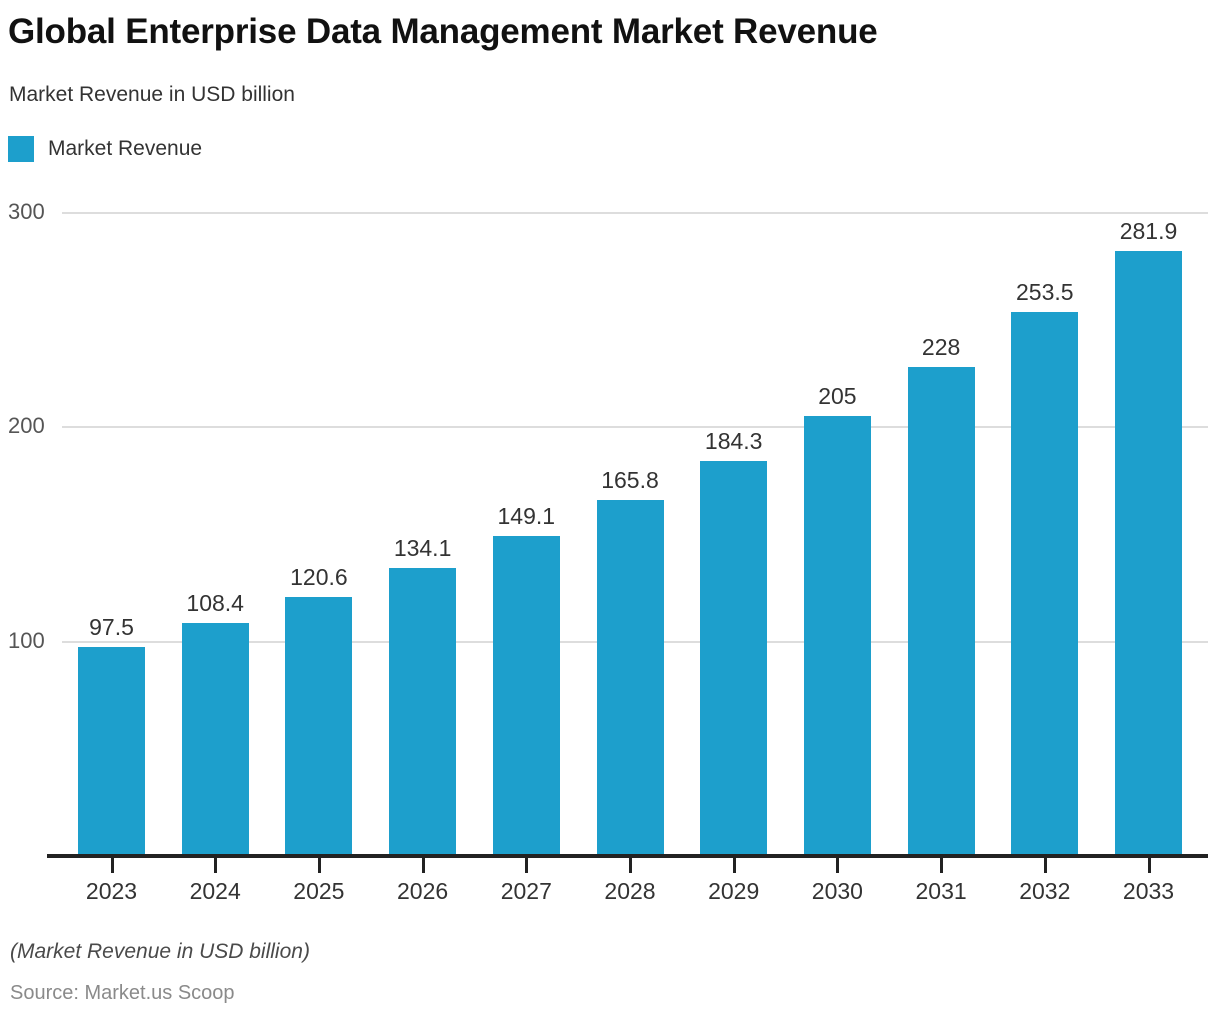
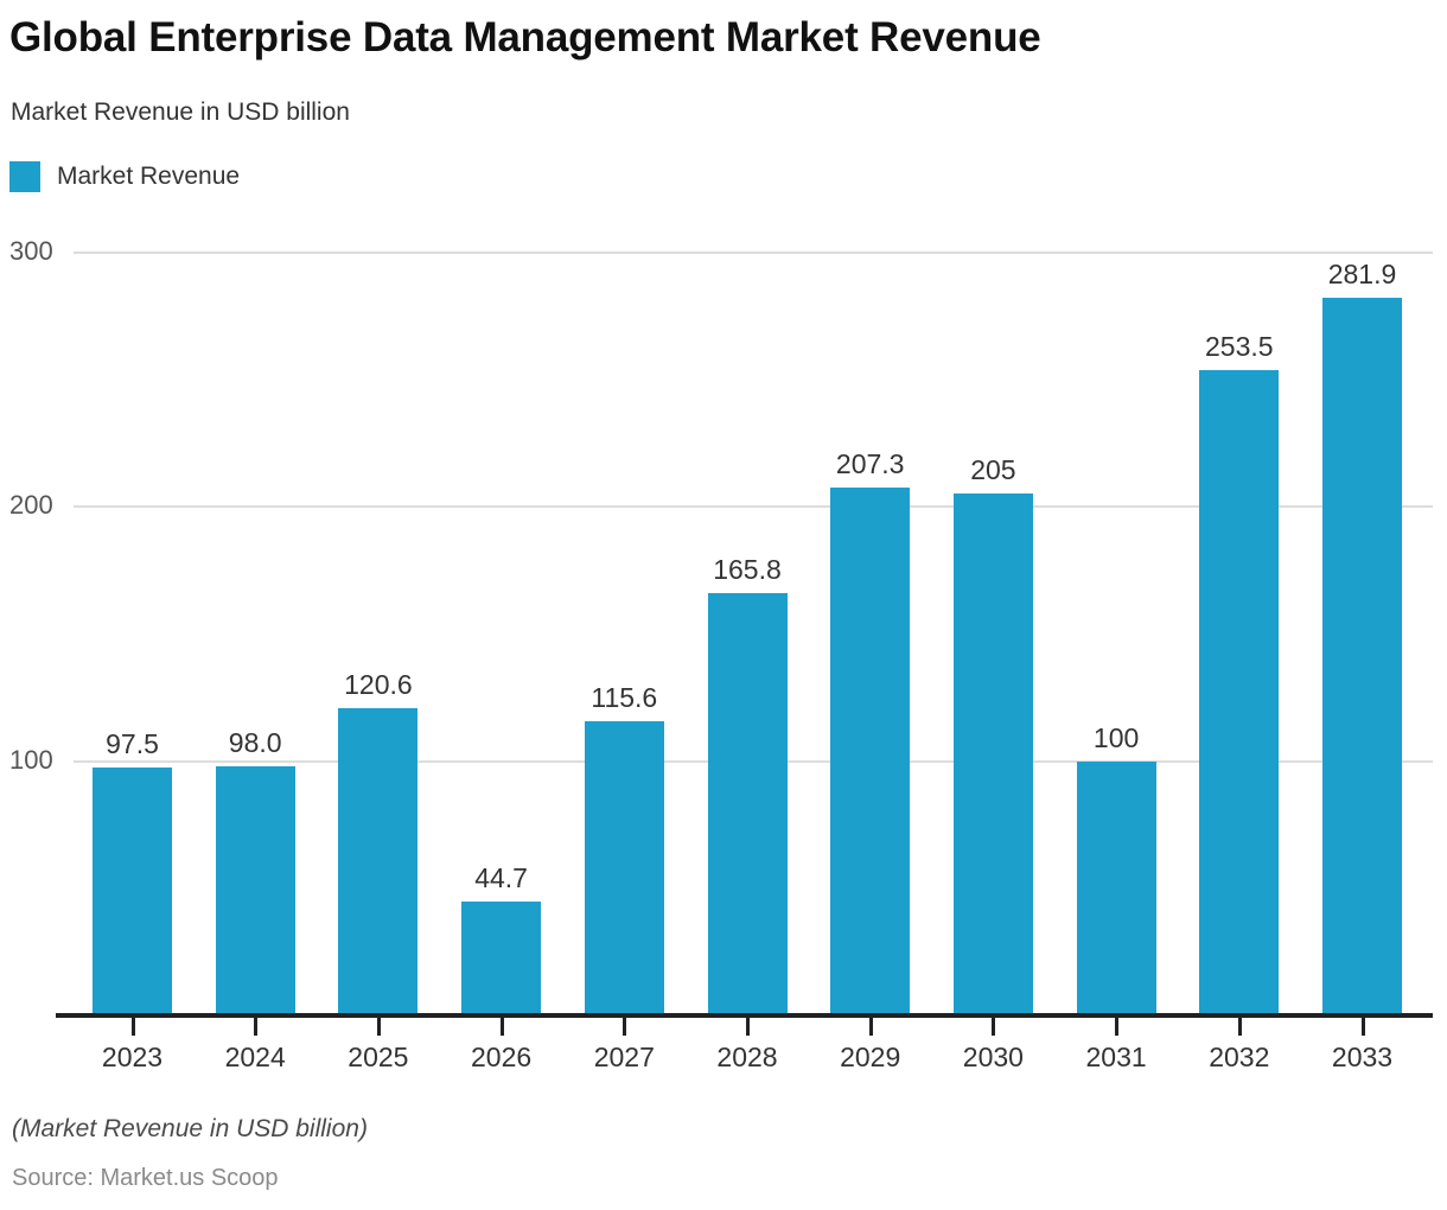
2024: 108.4 -> 98.0
2026: 134.1 -> 44.7
2027: 149.1 -> 115.6
2029: 184.3 -> 207.3
2031: 228 -> 100
